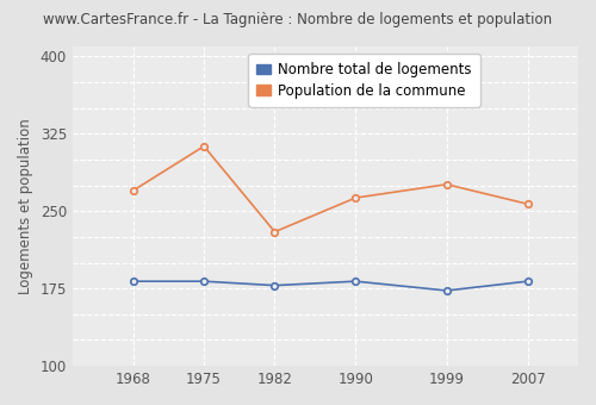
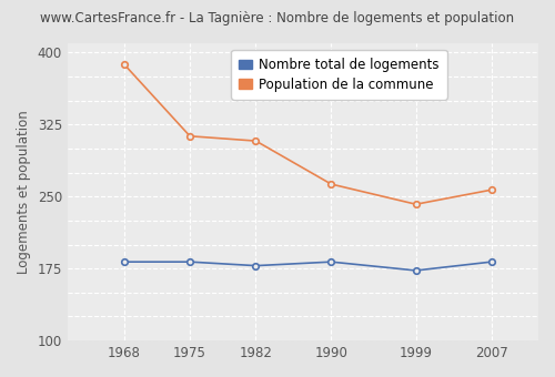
Population de la commune/1968: 270 -> 388
Population de la commune/1982: 230 -> 308
Population de la commune/1999: 276 -> 242
